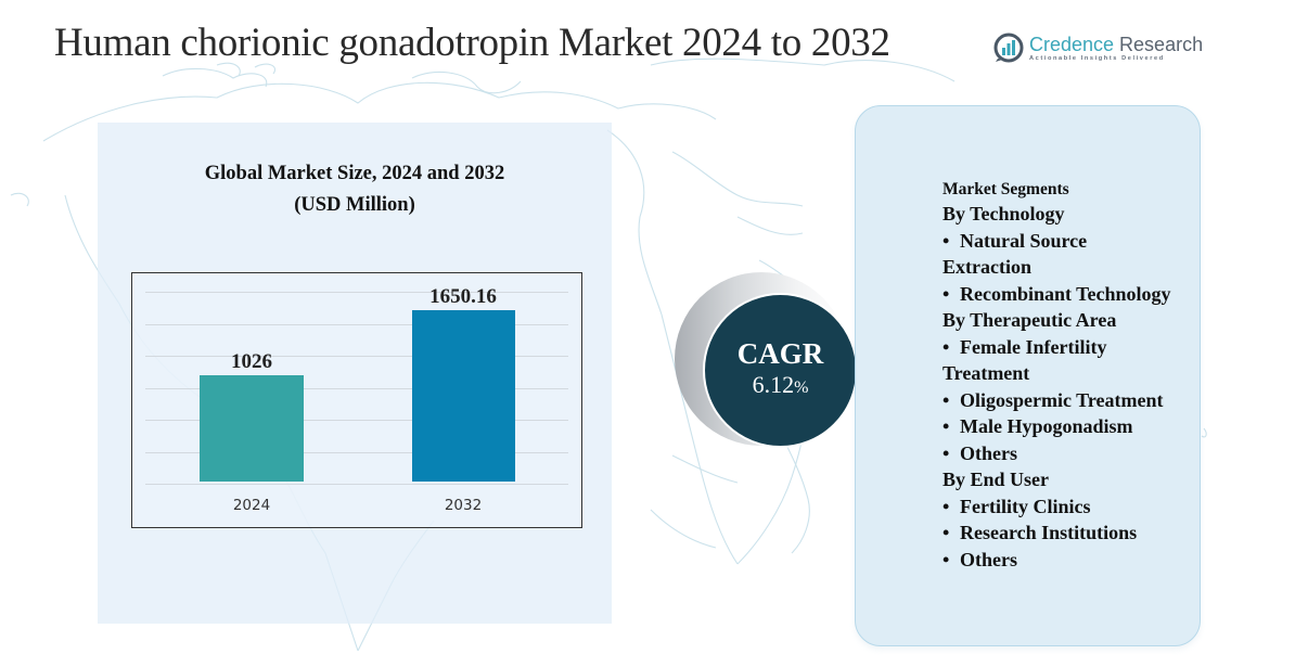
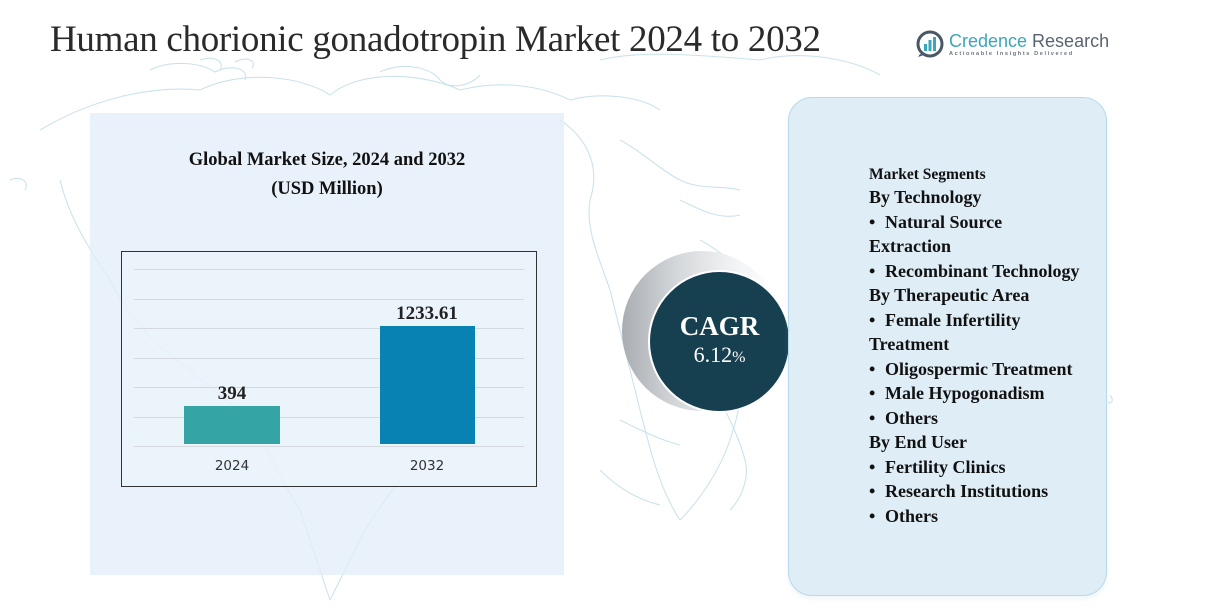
2024: 1026 -> 394
2032: 1650.16 -> 1233.61
